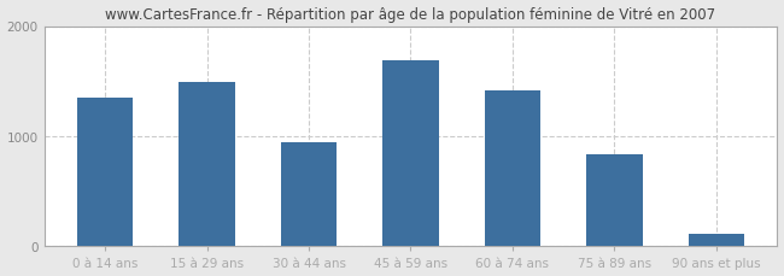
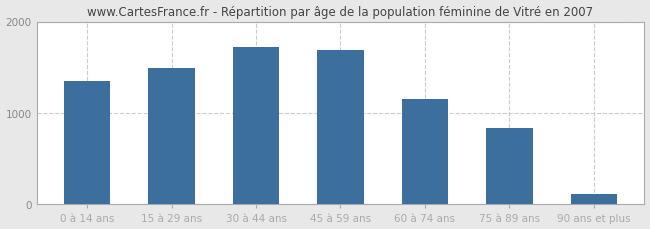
30 à 44 ans: 940 -> 1720
60 à 74 ans: 1420 -> 1150
